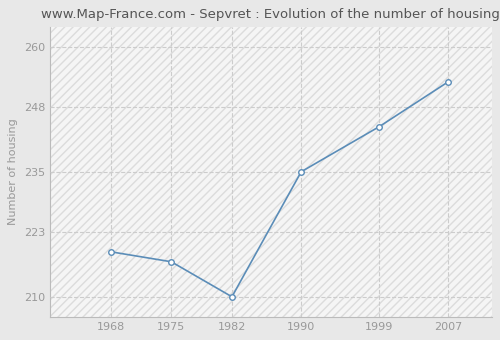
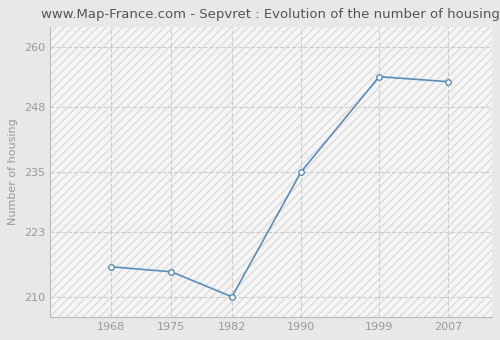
1968: 219 -> 216
1975: 217 -> 215
1999: 244 -> 254
